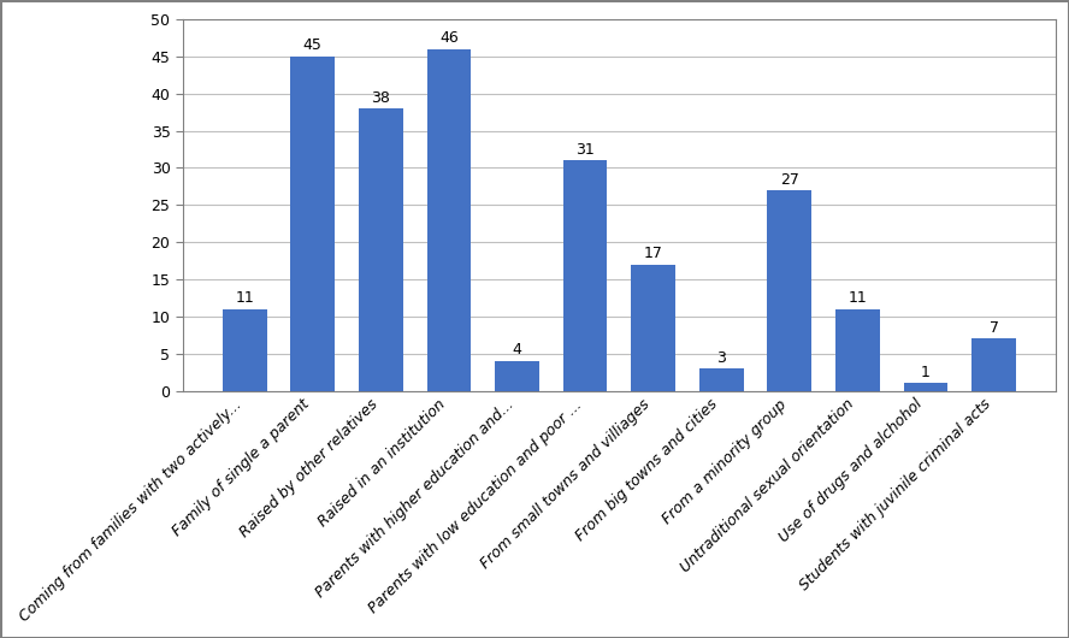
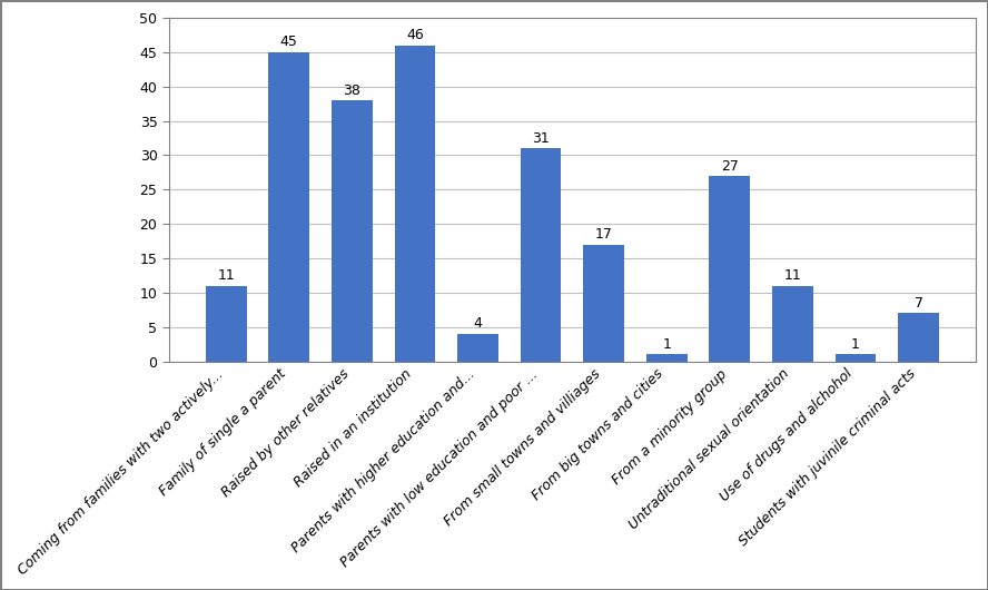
From big towns and cities: 3 -> 1
